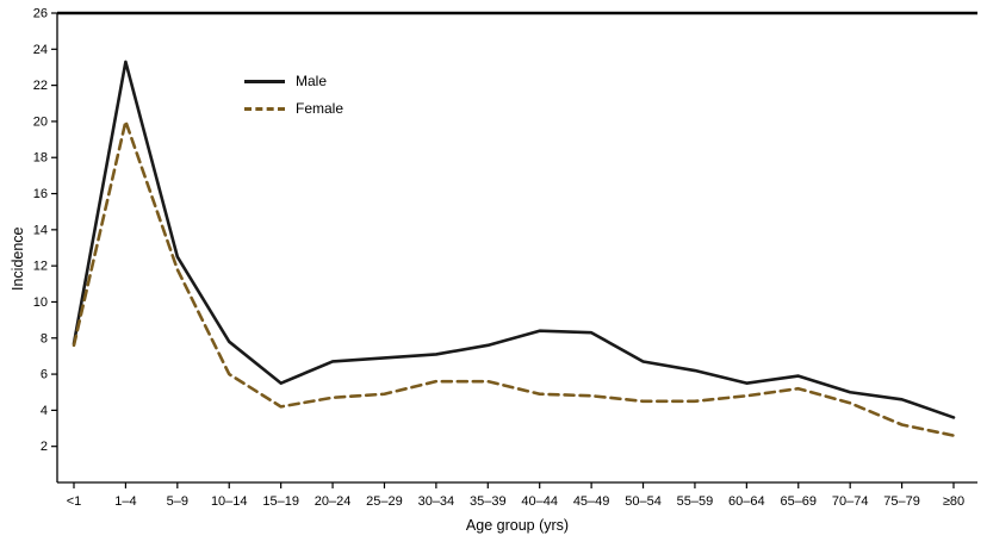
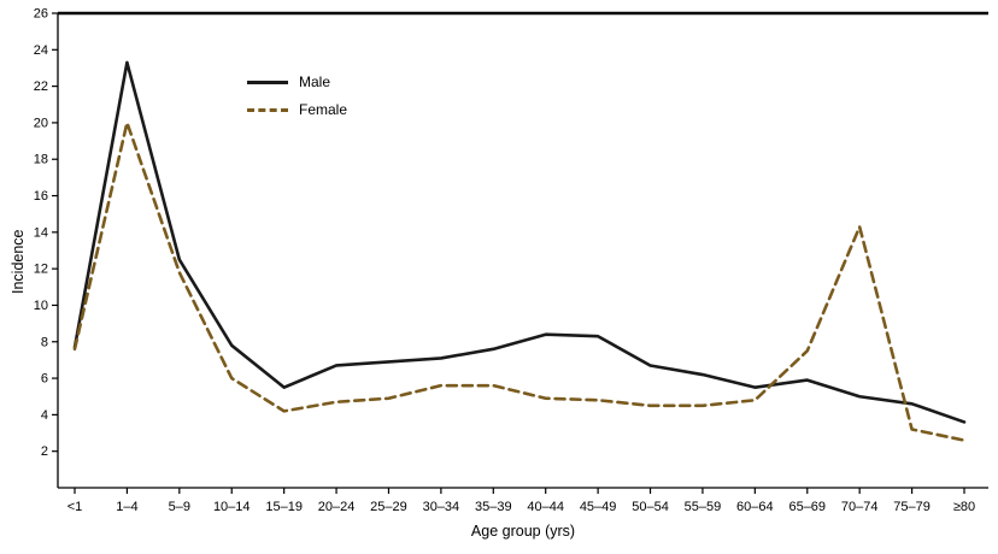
Female/65–69: 5.2 -> 7.5
Female/70–74: 4.4 -> 14.3
